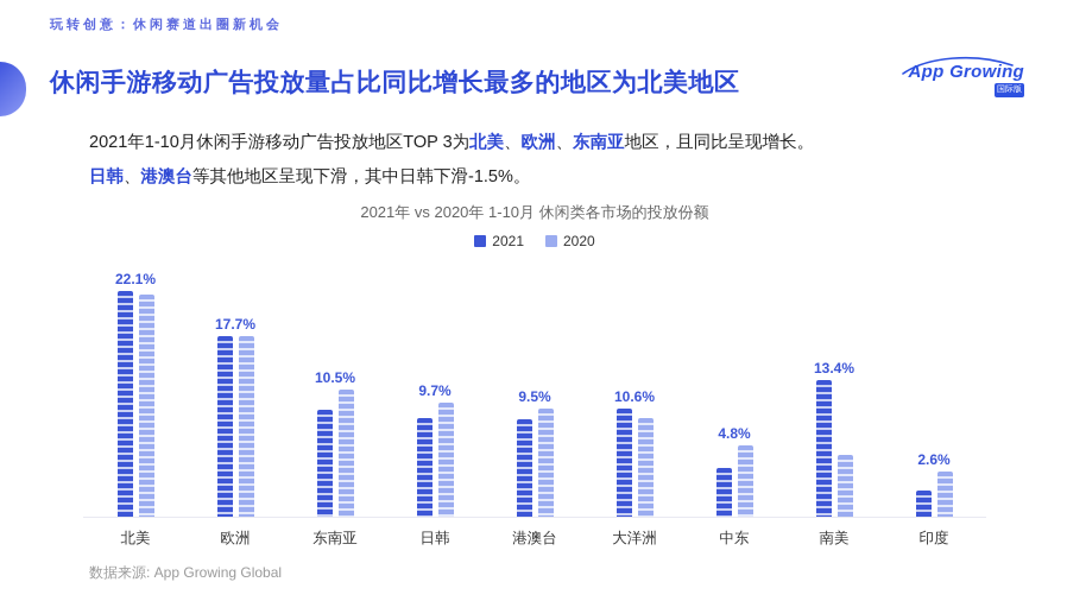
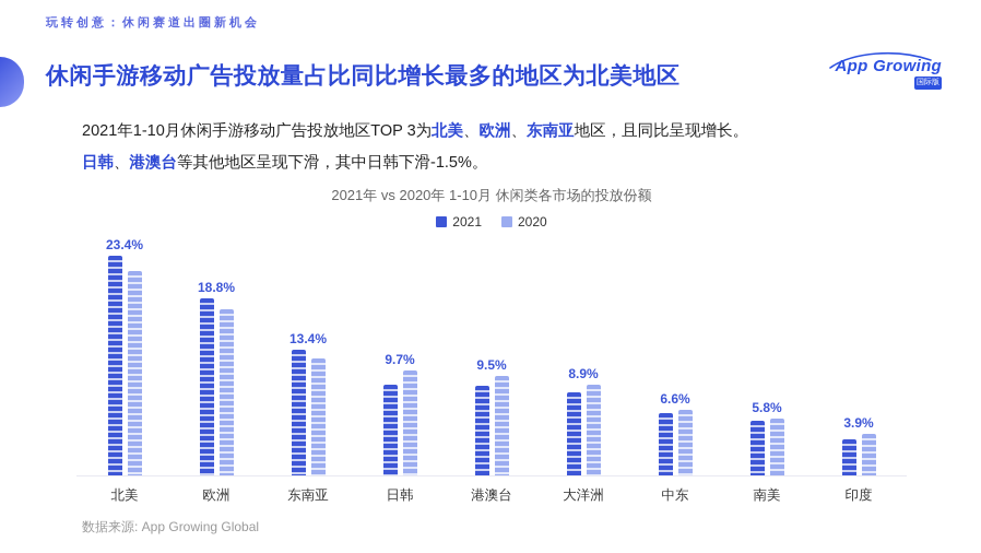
2021/北美: 22.1% -> 23.4%
2021/欧洲: 17.7% -> 18.8%
2021/东南亚: 10.5% -> 13.4%
2021/大洋洲: 10.6% -> 8.9%
2021/中东: 4.8% -> 6.6%
2021/南美: 13.4% -> 5.8%
2021/印度: 2.6% -> 3.9%
